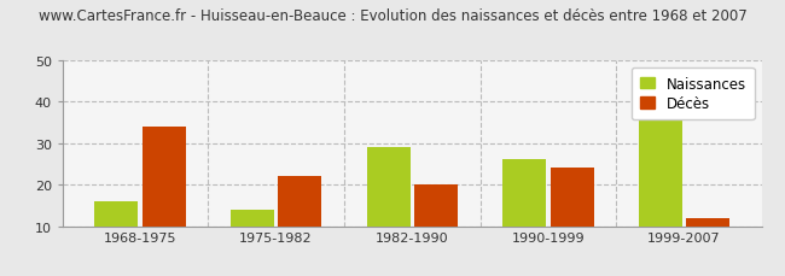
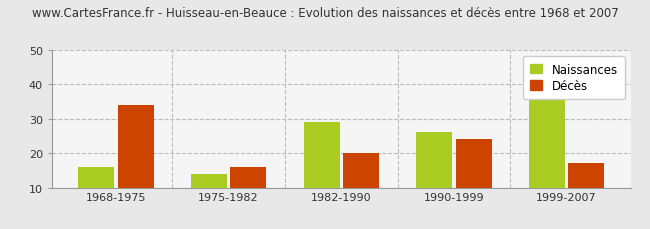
Décès/1975-1982: 22 -> 16
Décès/1999-2007: 12 -> 17
